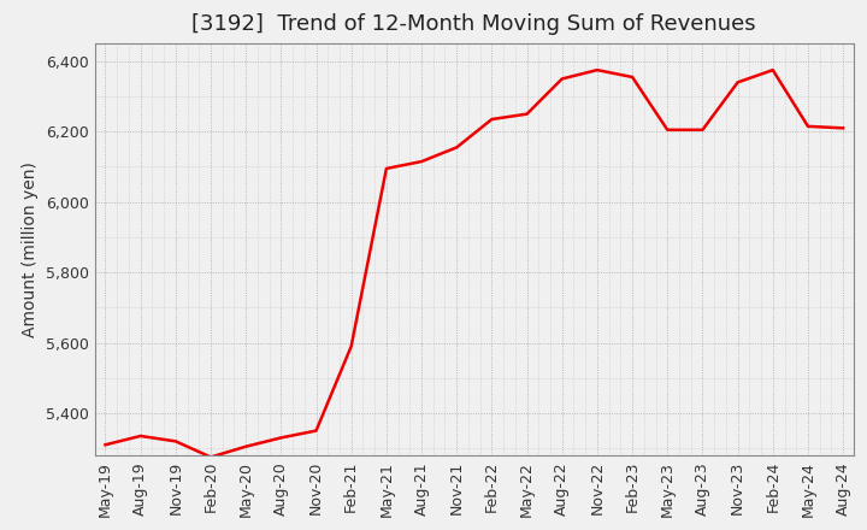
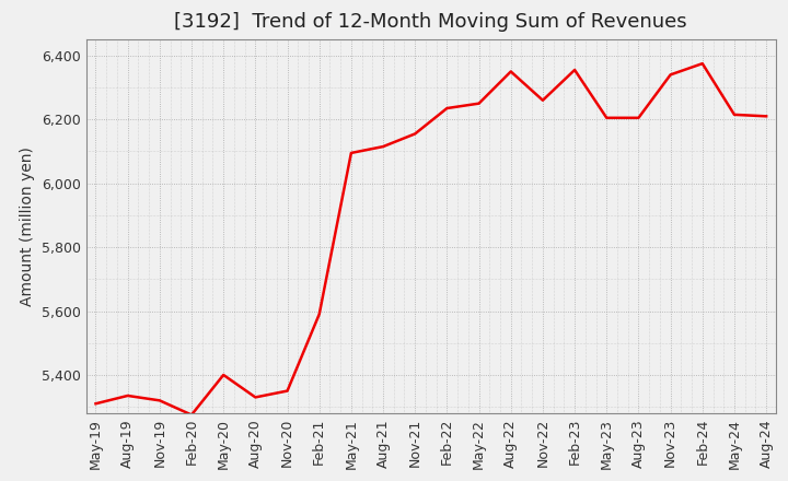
May-20: 5,305 -> 5,400
Nov-22: 6,375 -> 6,260
